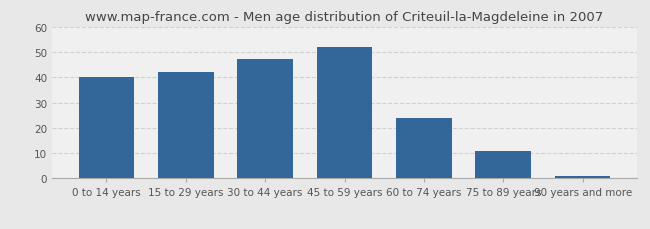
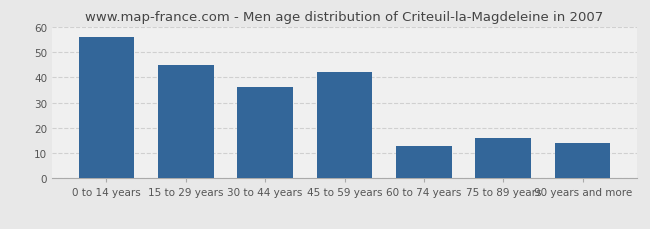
0 to 14 years: 40 -> 56
15 to 29 years: 42 -> 45
30 to 44 years: 47 -> 36
45 to 59 years: 52 -> 42
60 to 74 years: 24 -> 13
75 to 89 years: 11 -> 16
90 years and more: 1 -> 14
